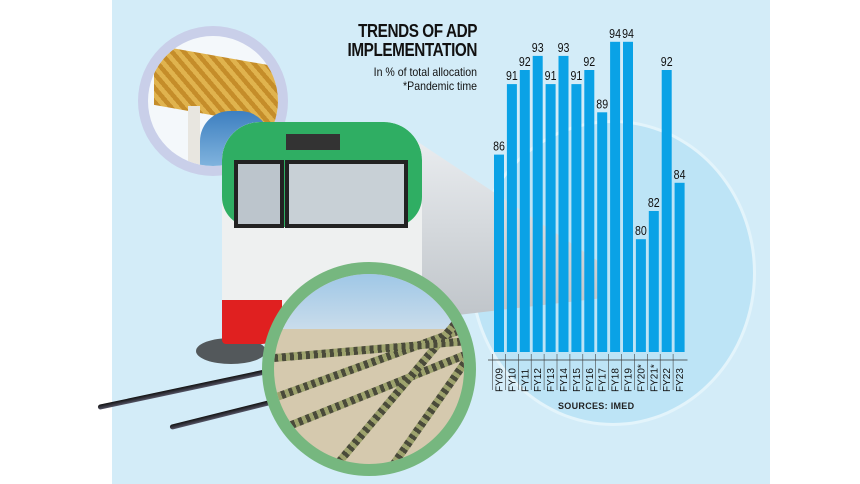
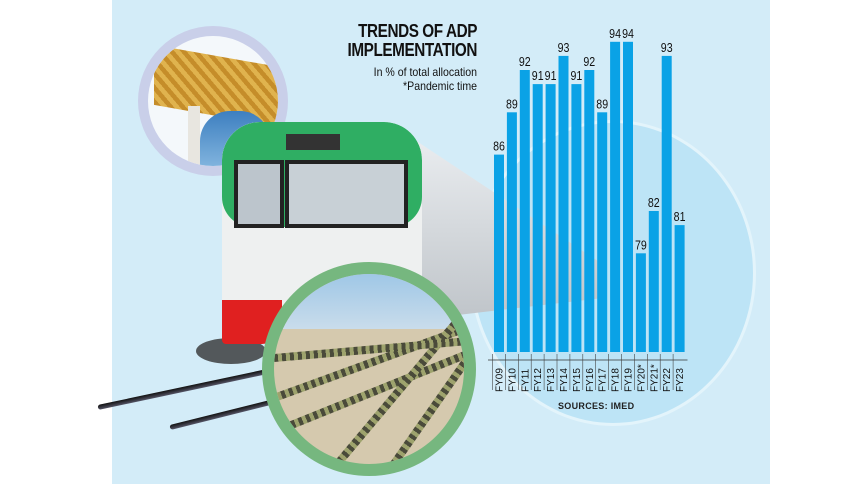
FY10: 91 -> 89
FY12: 93 -> 91
FY20*: 80 -> 79
FY22: 92 -> 93
FY23: 84 -> 81
